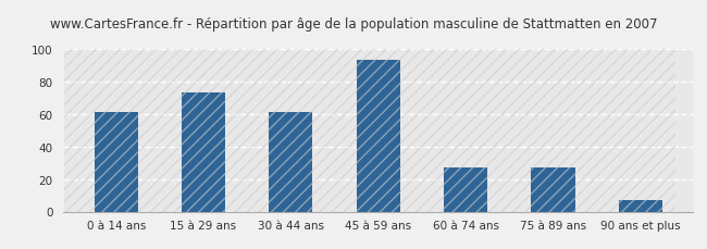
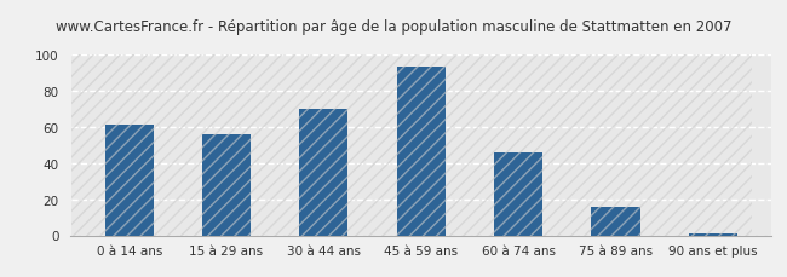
15 à 29 ans: 73 -> 56
30 à 44 ans: 61 -> 70
60 à 74 ans: 27 -> 46
75 à 89 ans: 27 -> 16
90 ans et plus: 7 -> 1
